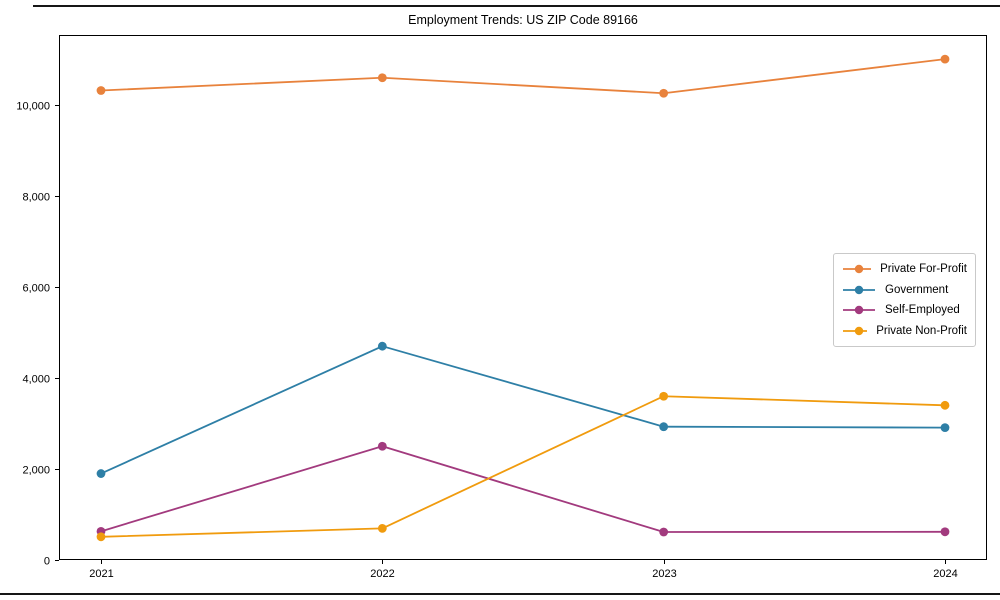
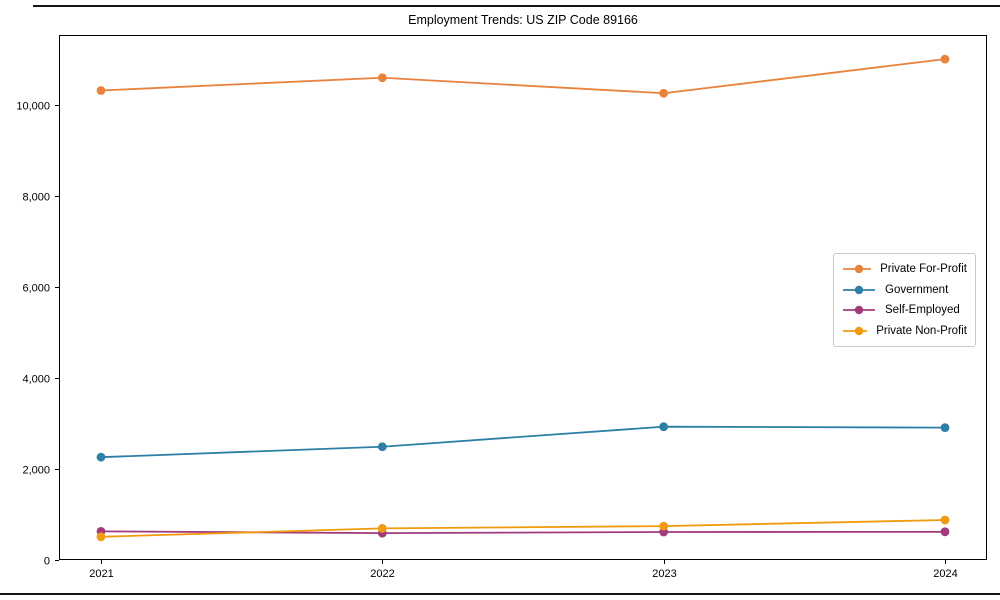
Government/2021: 1900 -> 2300
Government/2022: 4700 -> 2500
Self-Employed/2022: 2500 -> 600
Private Non-Profit/2023: 3600 -> 700
Private Non-Profit/2024: 3400 -> 900
